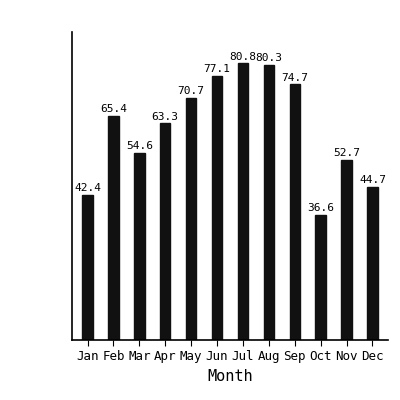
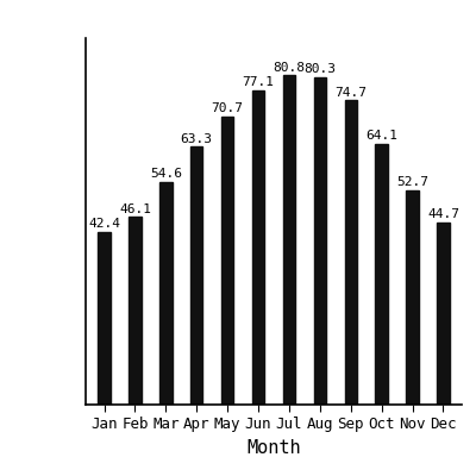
Feb: 65.4 -> 46.1
Oct: 36.6 -> 64.1
